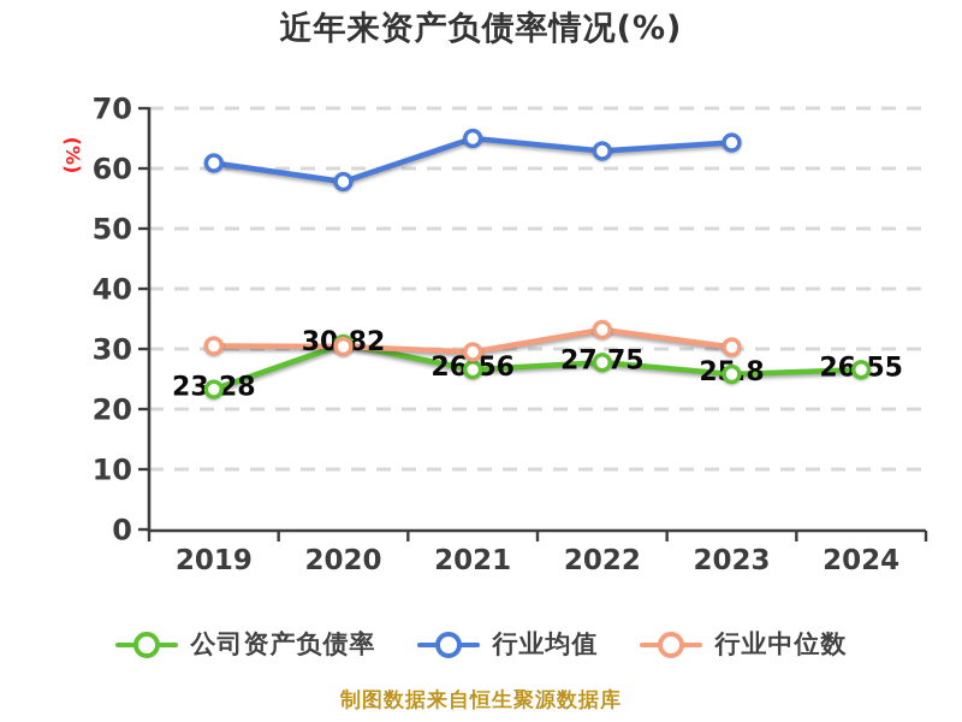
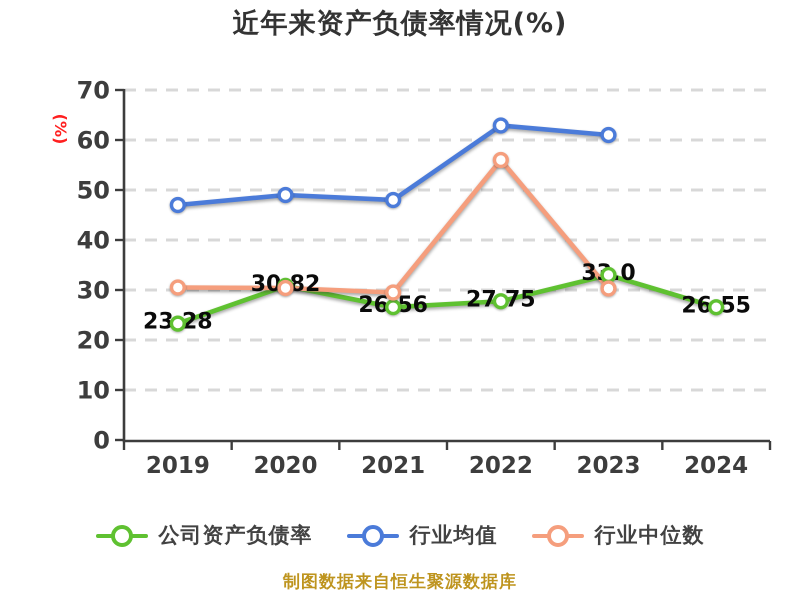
行业均值/2019: 61 -> 47
行业均值/2020: 58 -> 49
行业均值/2021: 65 -> 48
行业中位数/2022: 33 -> 56
公司资产负债率/2023: 25.8 -> 33.0
行业均值/2023: 64 -> 61
